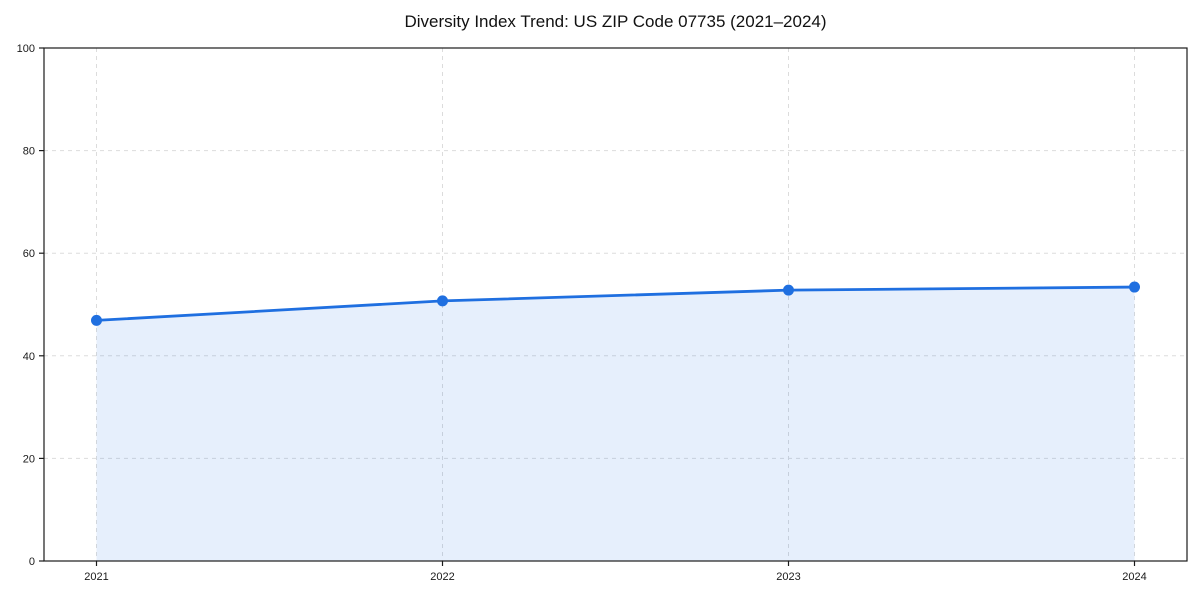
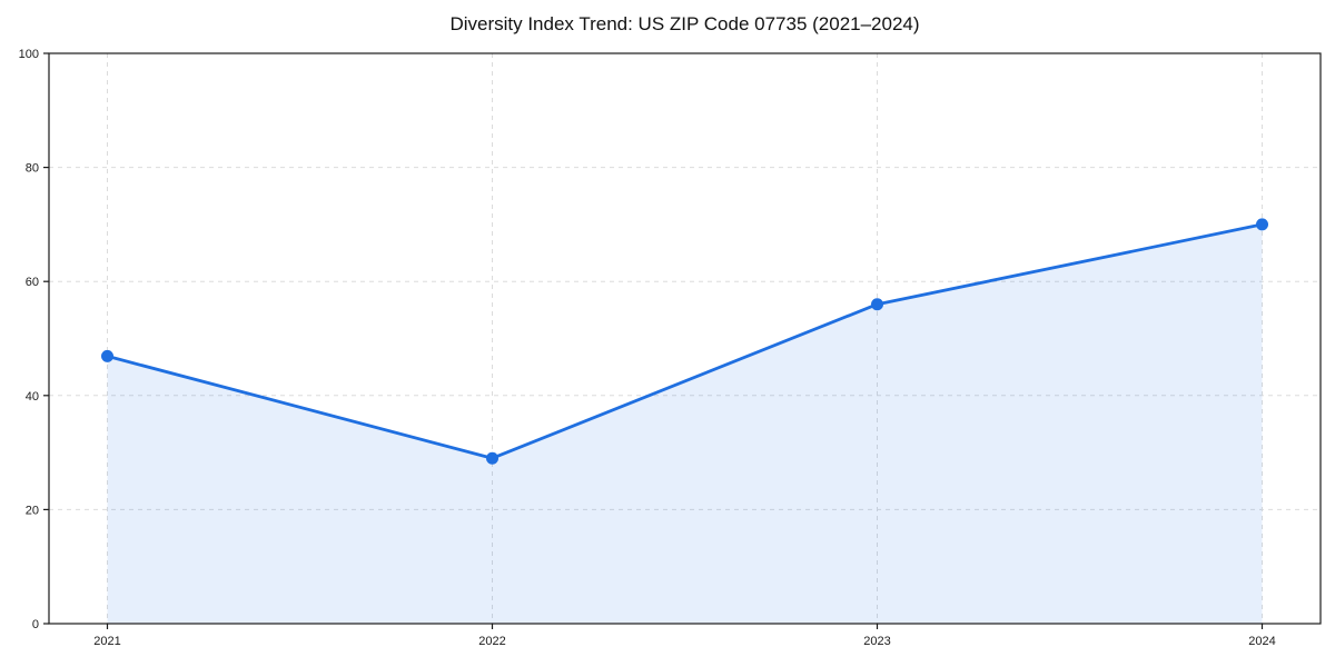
2022: 51 -> 29
2023: 53 -> 56
2024: 53 -> 70
